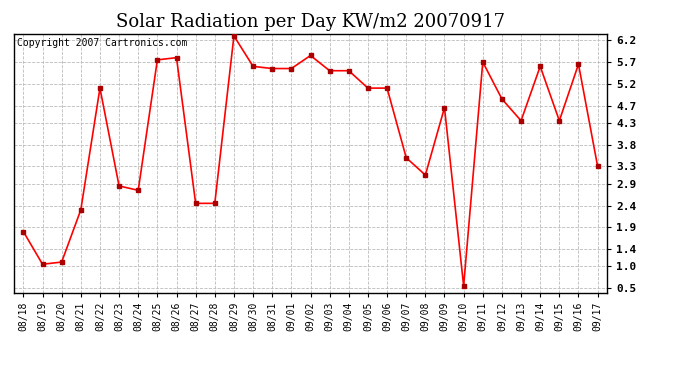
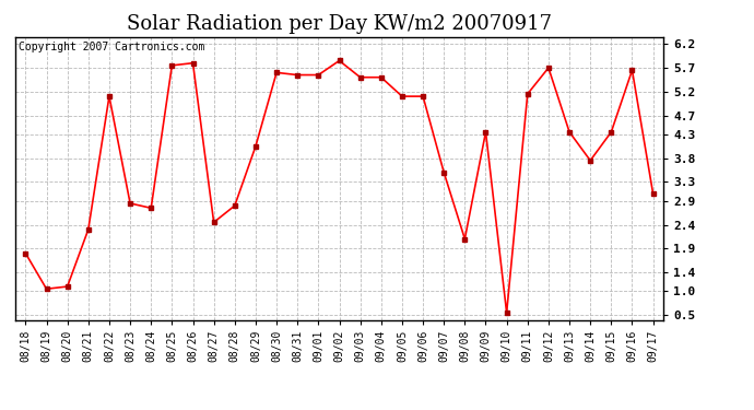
08/28: 2.45 -> 2.80
08/29: 6.30 -> 4.05
09/08: 3.10 -> 2.10
09/09: 4.65 -> 4.35
09/11: 5.70 -> 5.15
09/12: 4.85 -> 5.70
09/14: 5.60 -> 3.75
09/17: 3.30 -> 3.05
